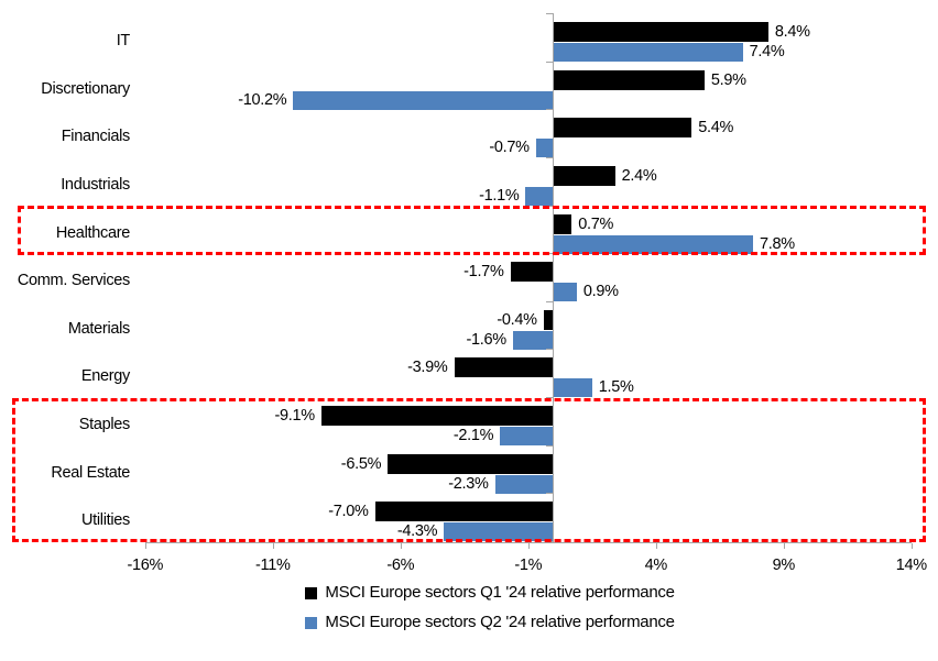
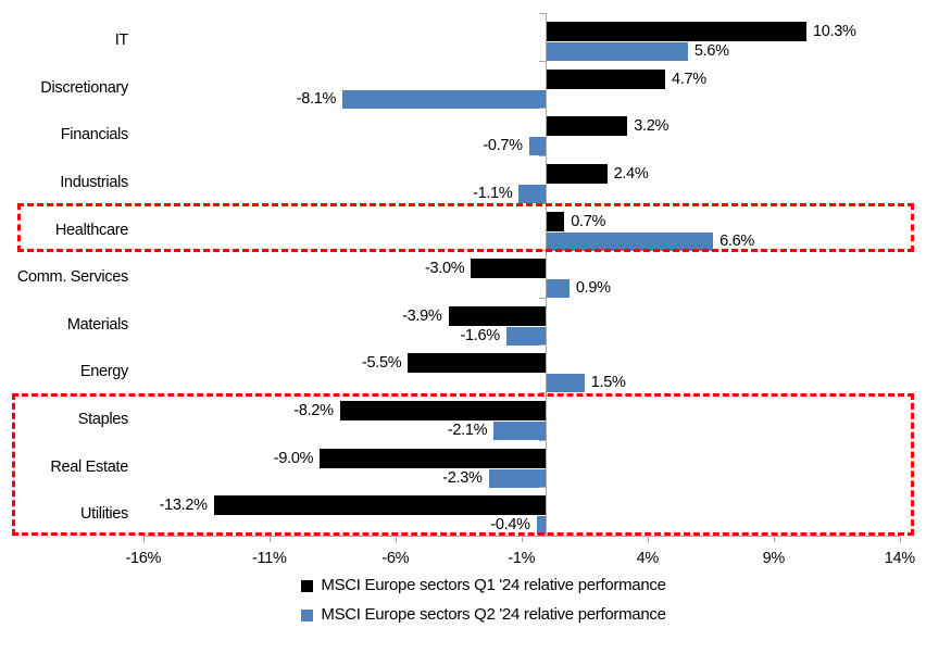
MSCI Europe sectors Q1 '24 relative performance/IT: 8.4% -> 10.3%
MSCI Europe sectors Q2 '24 relative performance/IT: 7.4% -> 5.6%
MSCI Europe sectors Q1 '24 relative performance/Discretionary: 5.9% -> 4.7%
MSCI Europe sectors Q2 '24 relative performance/Discretionary: -10.2% -> -8.1%
MSCI Europe sectors Q1 '24 relative performance/Financials: 5.4% -> 3.2%
MSCI Europe sectors Q2 '24 relative performance/Healthcare: 7.8% -> 6.6%
MSCI Europe sectors Q1 '24 relative performance/Comm. Services: -1.7% -> -3.0%
MSCI Europe sectors Q1 '24 relative performance/Materials: -0.4% -> -3.9%
MSCI Europe sectors Q1 '24 relative performance/Energy: -3.9% -> -5.5%
MSCI Europe sectors Q1 '24 relative performance/Staples: -9.1% -> -8.2%
MSCI Europe sectors Q1 '24 relative performance/Real Estate: -6.5% -> -9.0%
MSCI Europe sectors Q1 '24 relative performance/Utilities: -7.0% -> -13.2%
MSCI Europe sectors Q2 '24 relative performance/Utilities: -4.3% -> -0.4%
